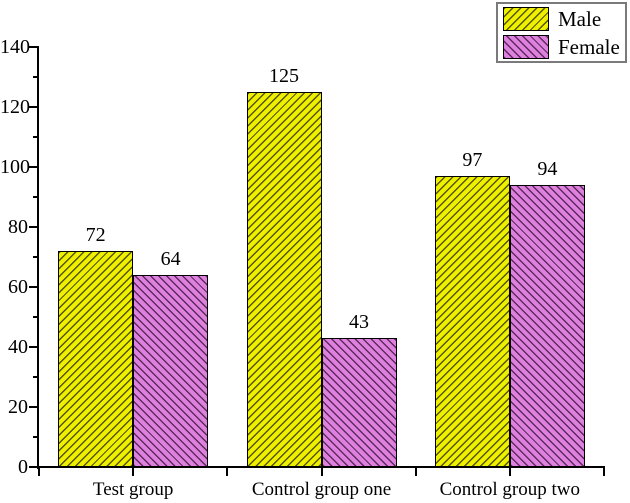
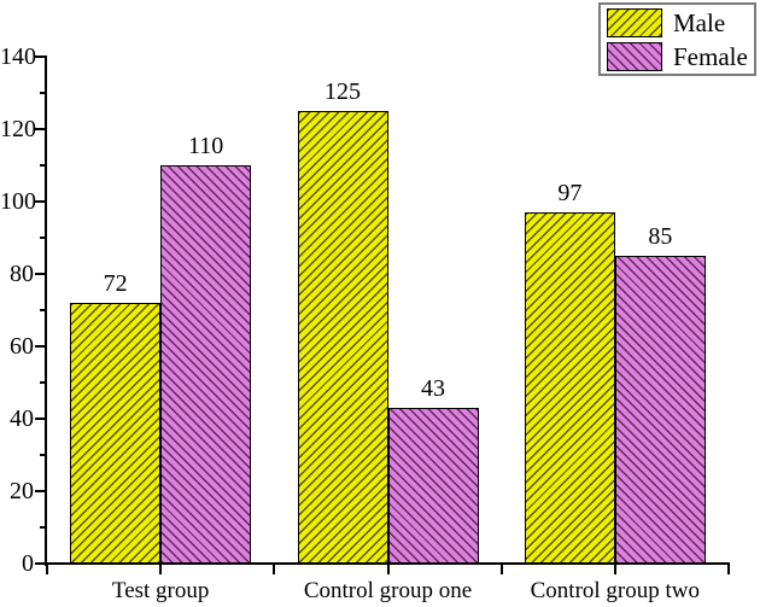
Female/Test group: 64 -> 110
Female/Control group two: 94 -> 85
